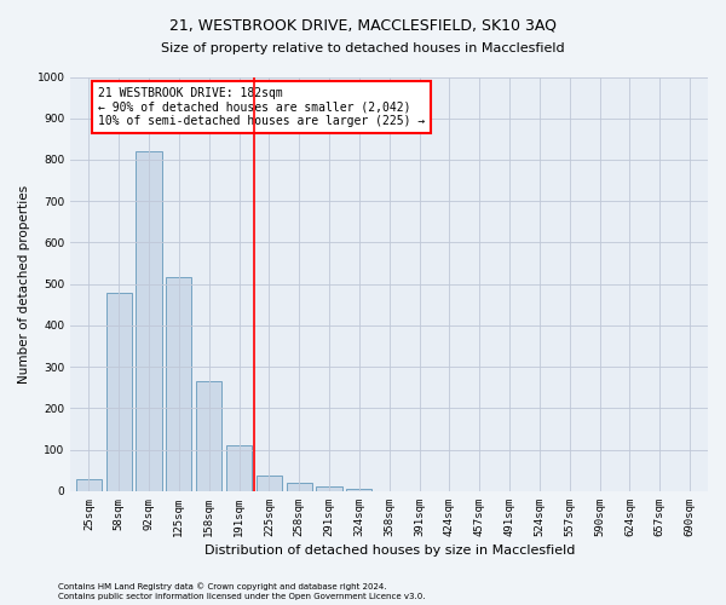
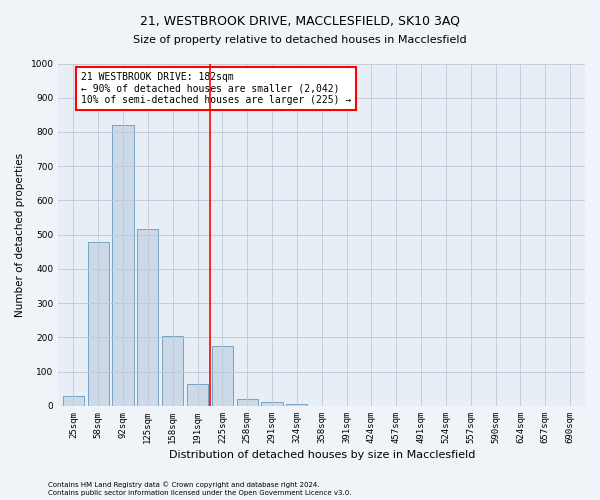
158sqm: 265 -> 205
191sqm: 110 -> 65
225sqm: 38 -> 175
